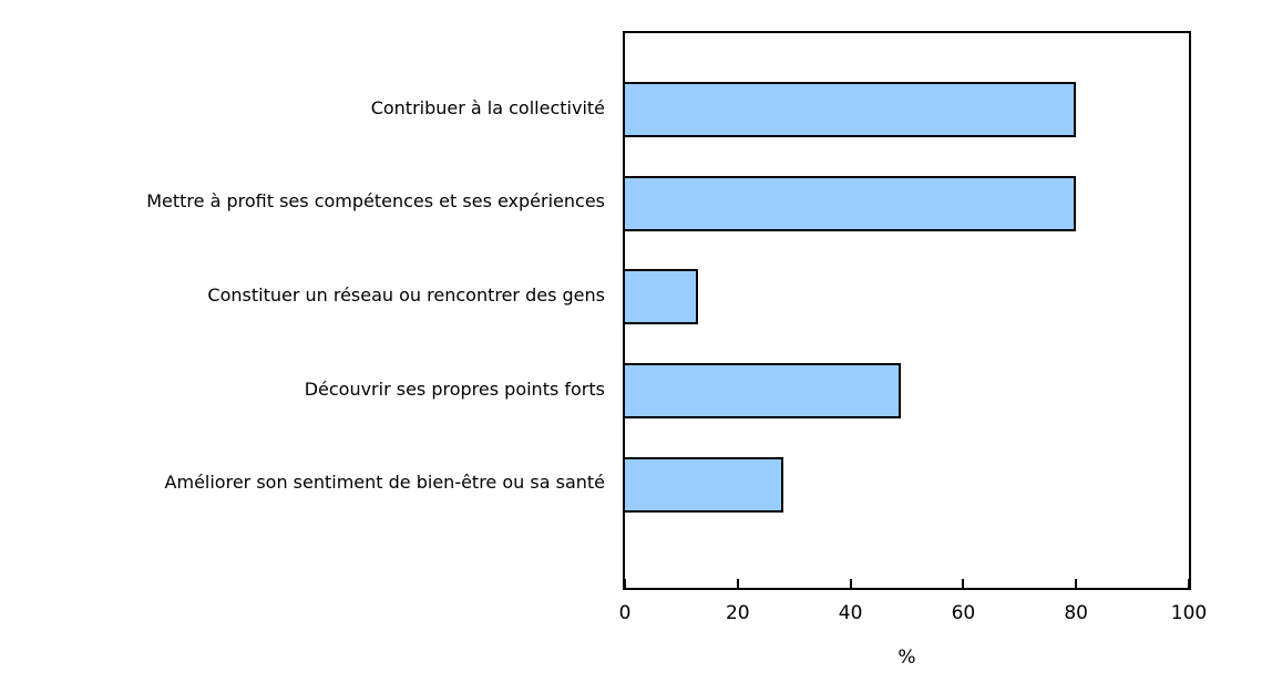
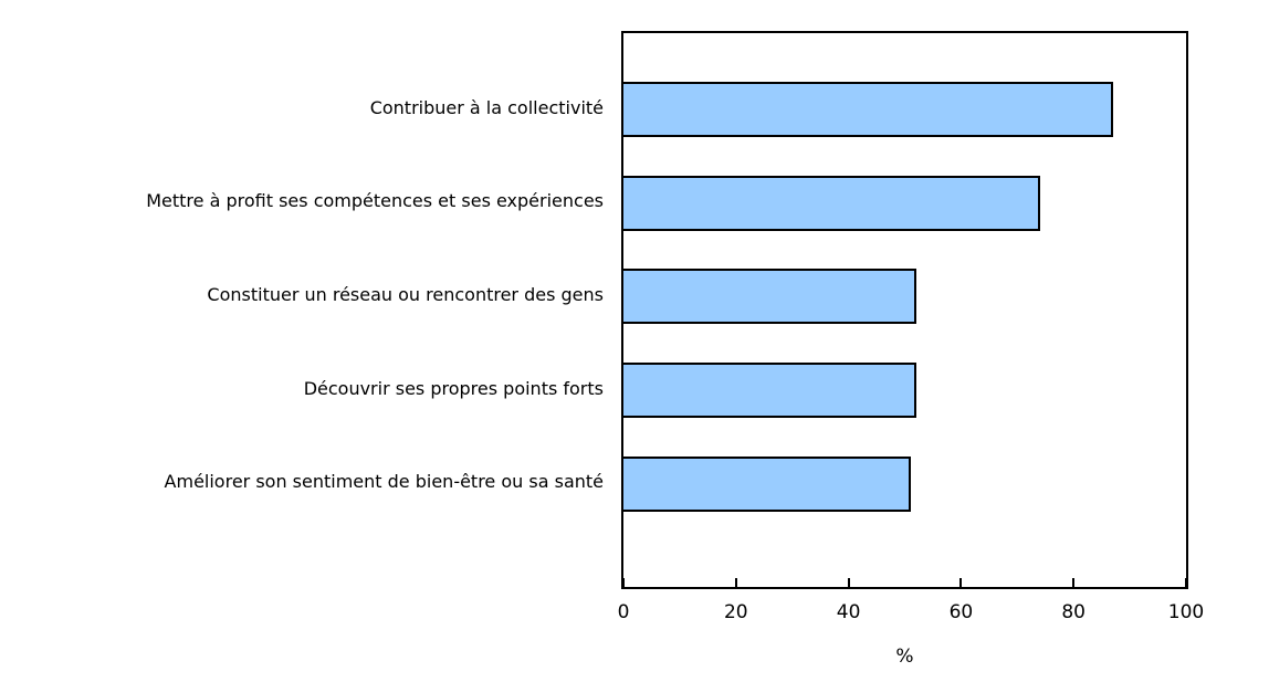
Contribuer à la collectivité: 80 -> 87
Mettre à profit ses compétences et ses expériences: 80 -> 74
Constituer un réseau ou rencontrer des gens: 13 -> 52
Découvrir ses propres points forts: 49 -> 52
Améliorer son sentiment de bien-être ou sa santé: 28 -> 51
